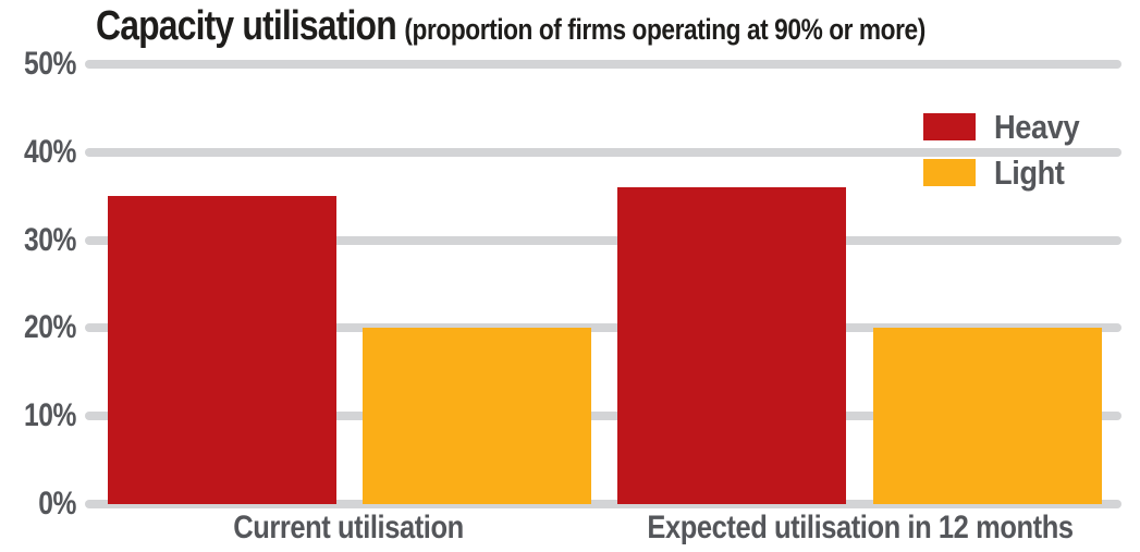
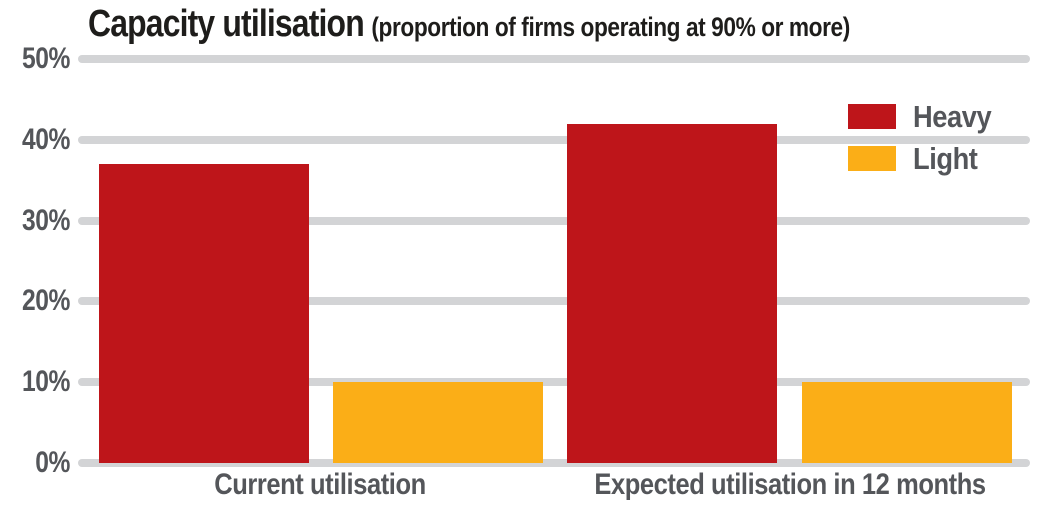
Heavy/Current utilisation: 35% -> 37%
Light/Current utilisation: 20% -> 10%
Heavy/Expected utilisation in 12 months: 36% -> 42%
Light/Expected utilisation in 12 months: 20% -> 10%
